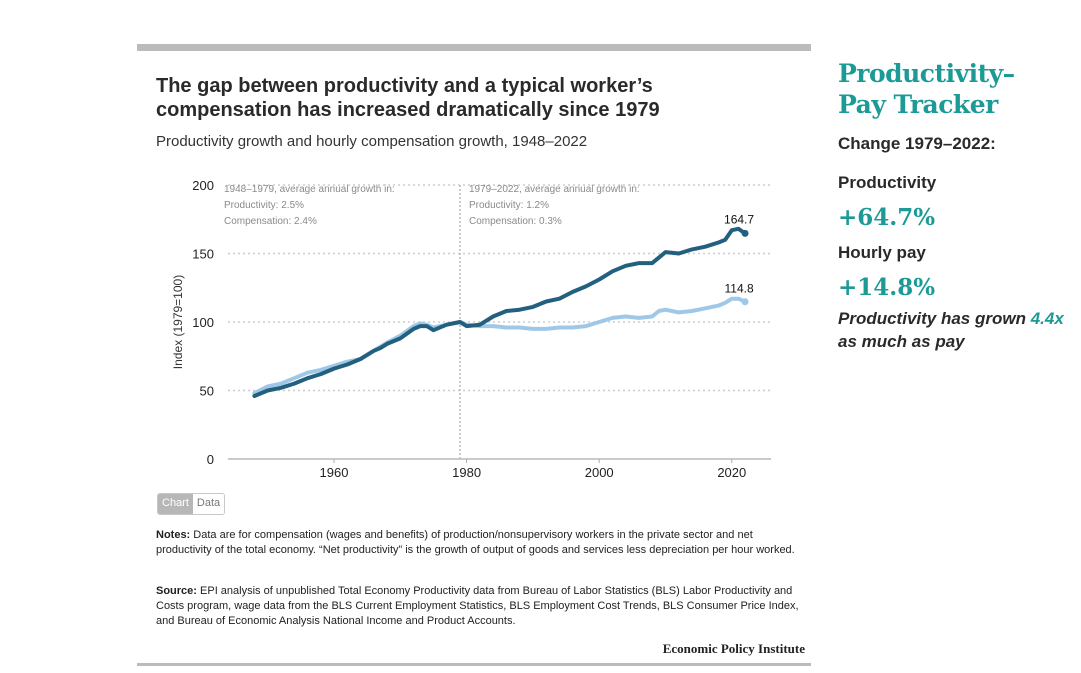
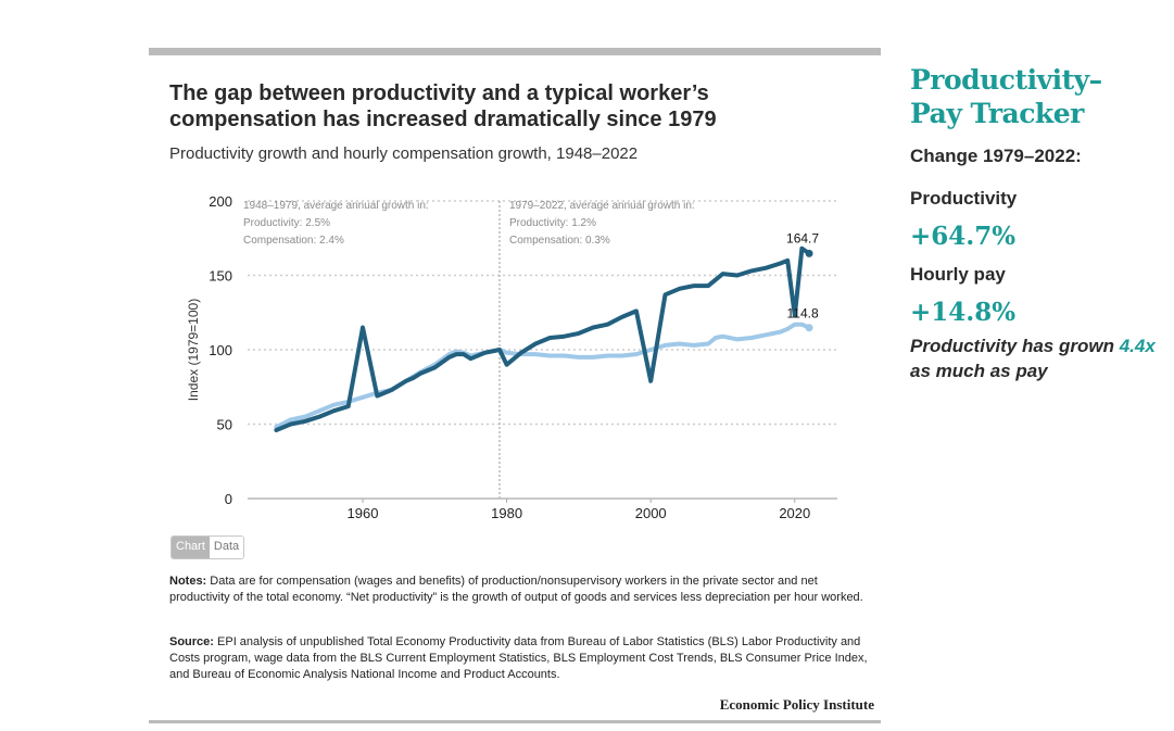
Productivity/1960: 66 -> 115
Productivity/1980: 97 -> 90
Productivity/2000: 131 -> 79
Productivity/2020: 167 -> 123
